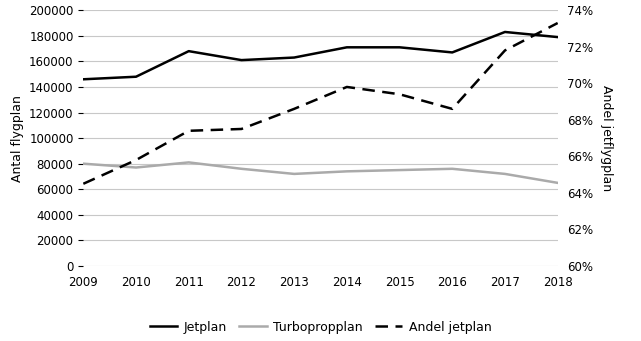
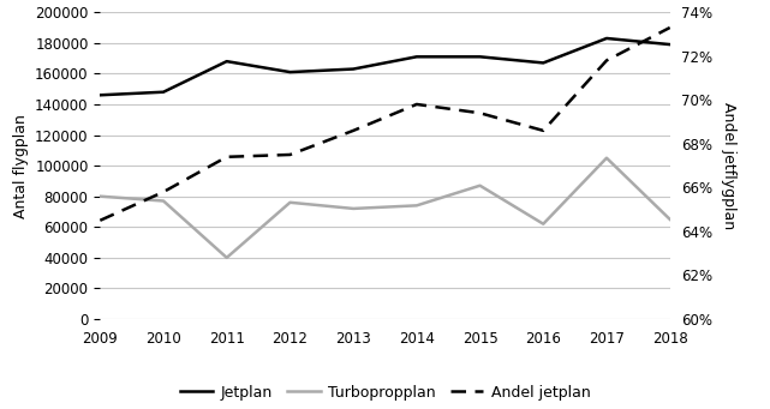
Turbopropplan/2011: 81000 -> 40000
Turbopropplan/2015: 75000 -> 87000
Turbopropplan/2016: 76000 -> 62000
Turbopropplan/2017: 72000 -> 105000
